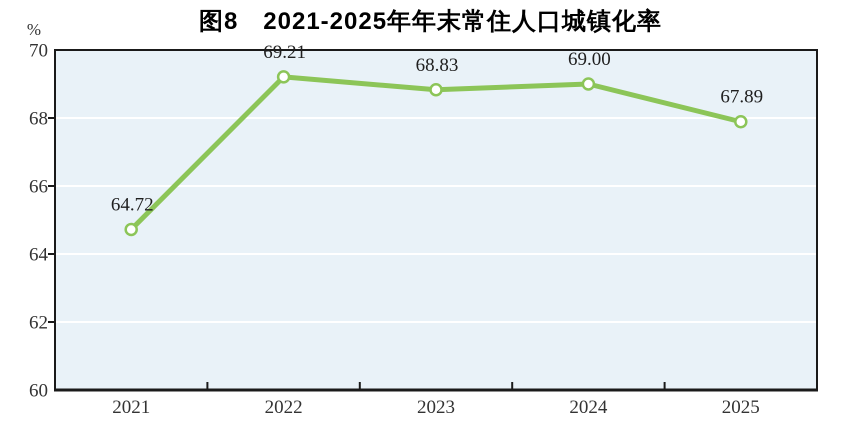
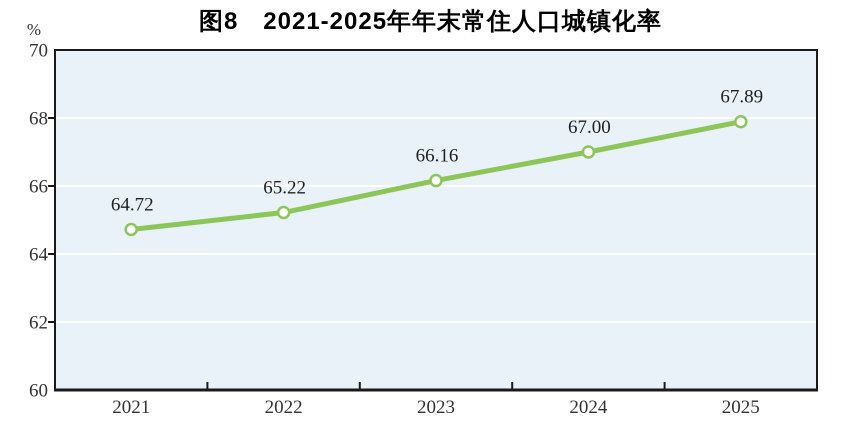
2022: 69.21 -> 65.22
2023: 68.83 -> 66.16
2024: 69.00 -> 67.00
